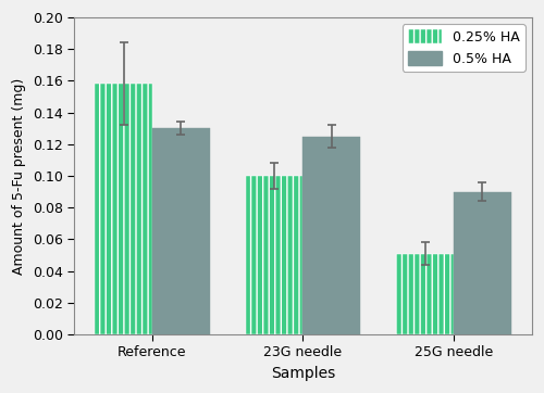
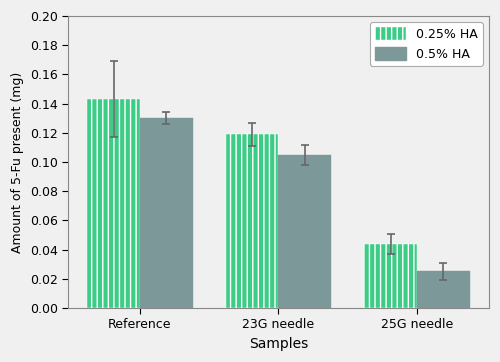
0.25% HA/Reference: 0.158 -> 0.143
0.25% HA/23G needle: 0.100 -> 0.119
0.5% HA/23G needle: 0.125 -> 0.105
0.25% HA/25G needle: 0.051 -> 0.044
0.5% HA/25G needle: 0.090 -> 0.025
